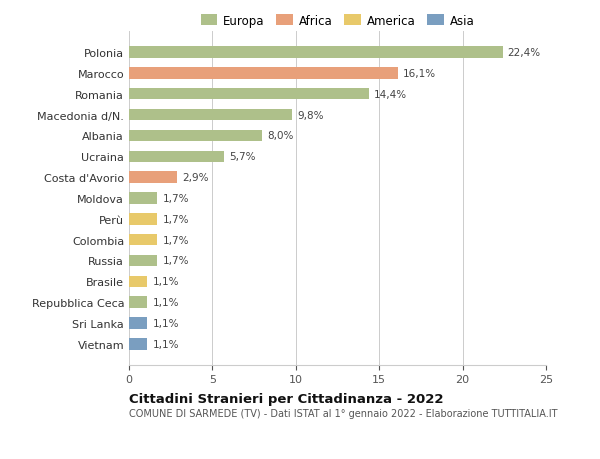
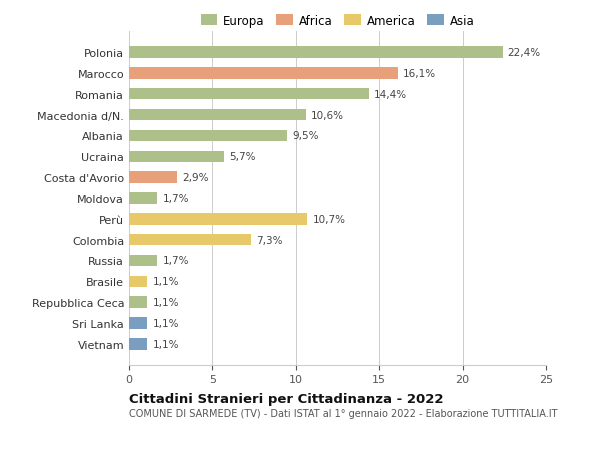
Macedonia d/N.: 9,8% -> 10,6%
Albania: 8,0% -> 9,5%
Perù: 1,7% -> 10,7%
Colombia: 1,7% -> 7,3%
